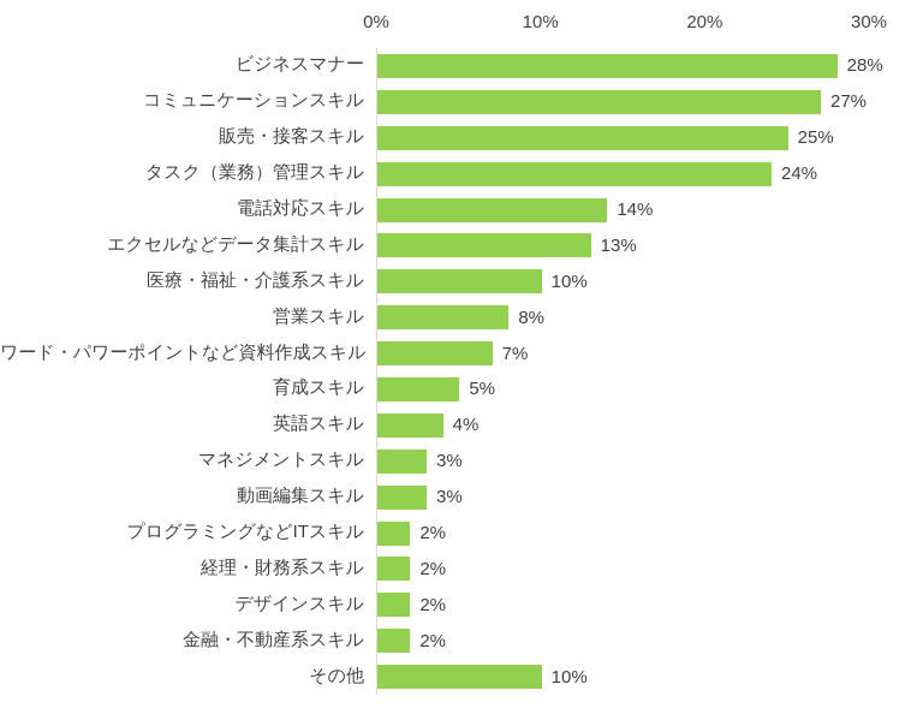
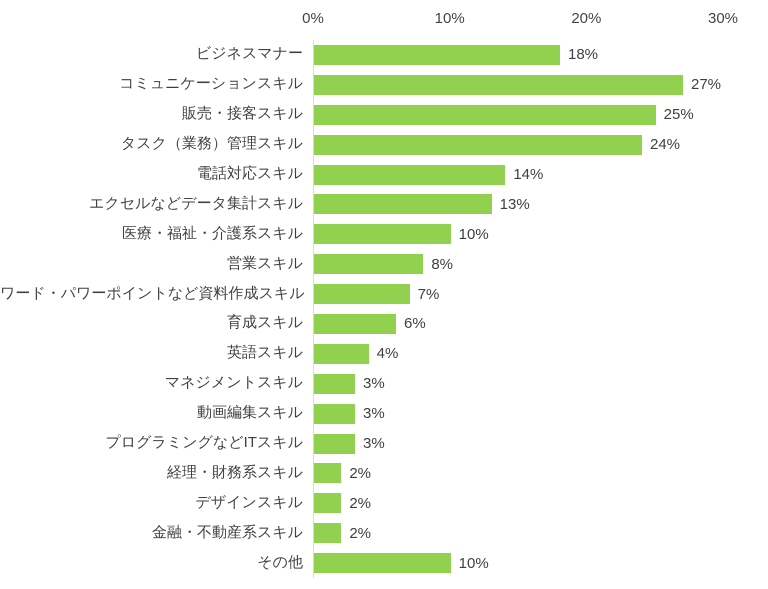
ビジネスマナー: 28% -> 18%
育成スキル: 5% -> 6%
プログラミングなどITスキル: 2% -> 3%
